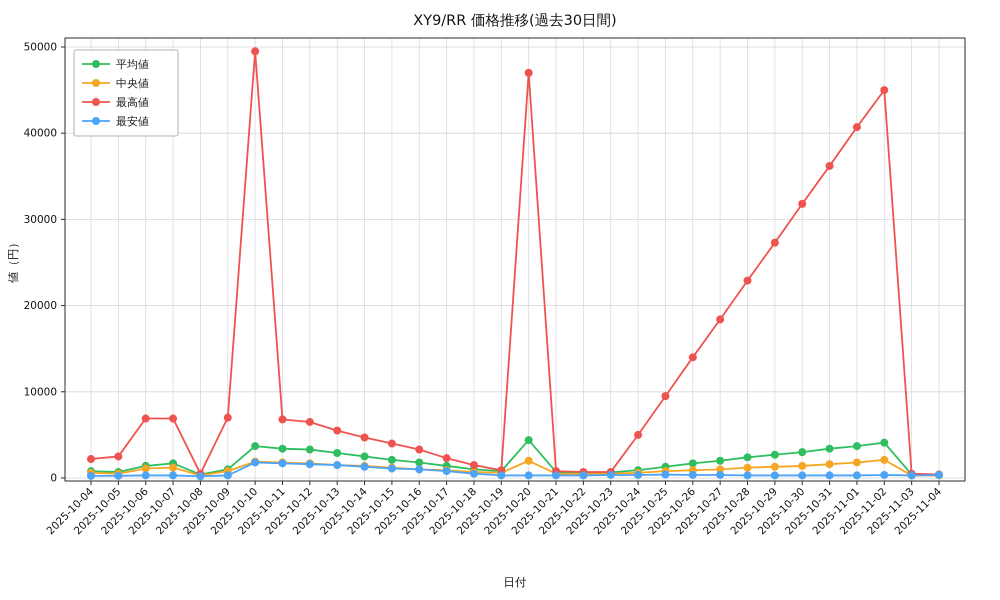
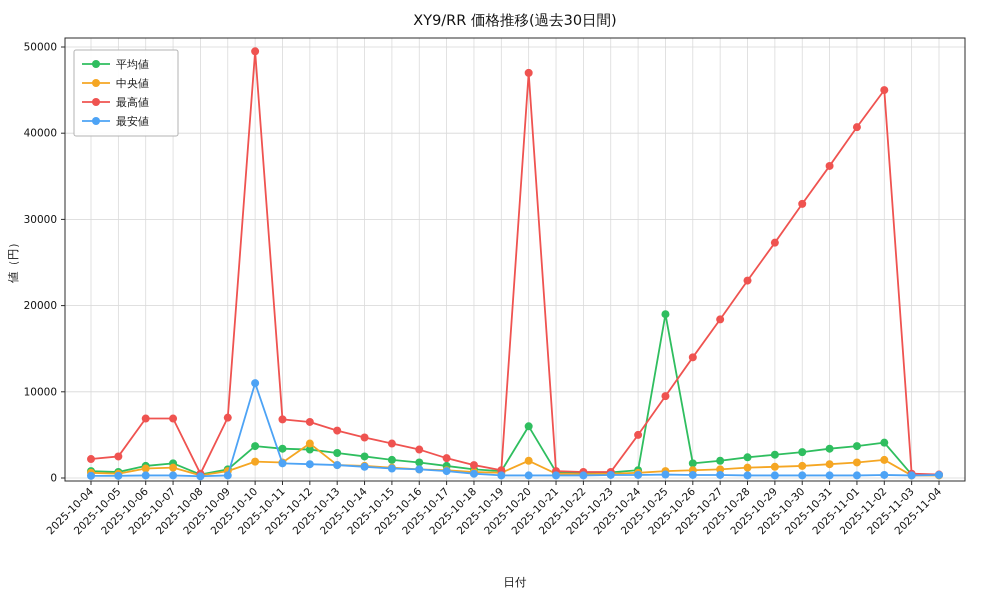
最安値/2025-10-10: 2000 -> 11000
中央値/2025-10-12: 2000 -> 4000
平均値/2025-10-20: 4000 -> 6000
平均値/2025-10-25: 1000 -> 19000
